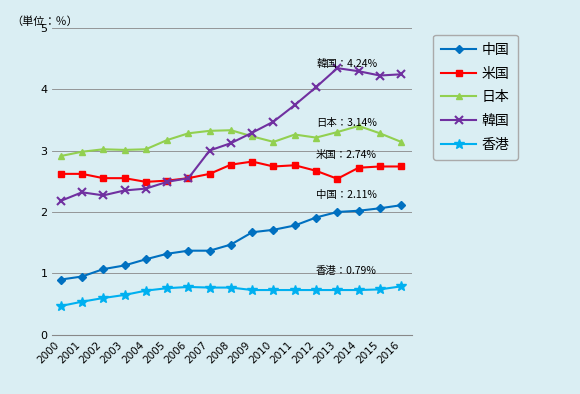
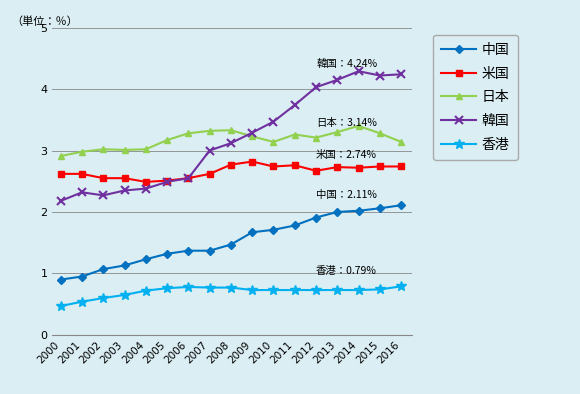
米国/2013: 2.54 -> 2.73
韓国/2013: 4.34 -> 4.15
